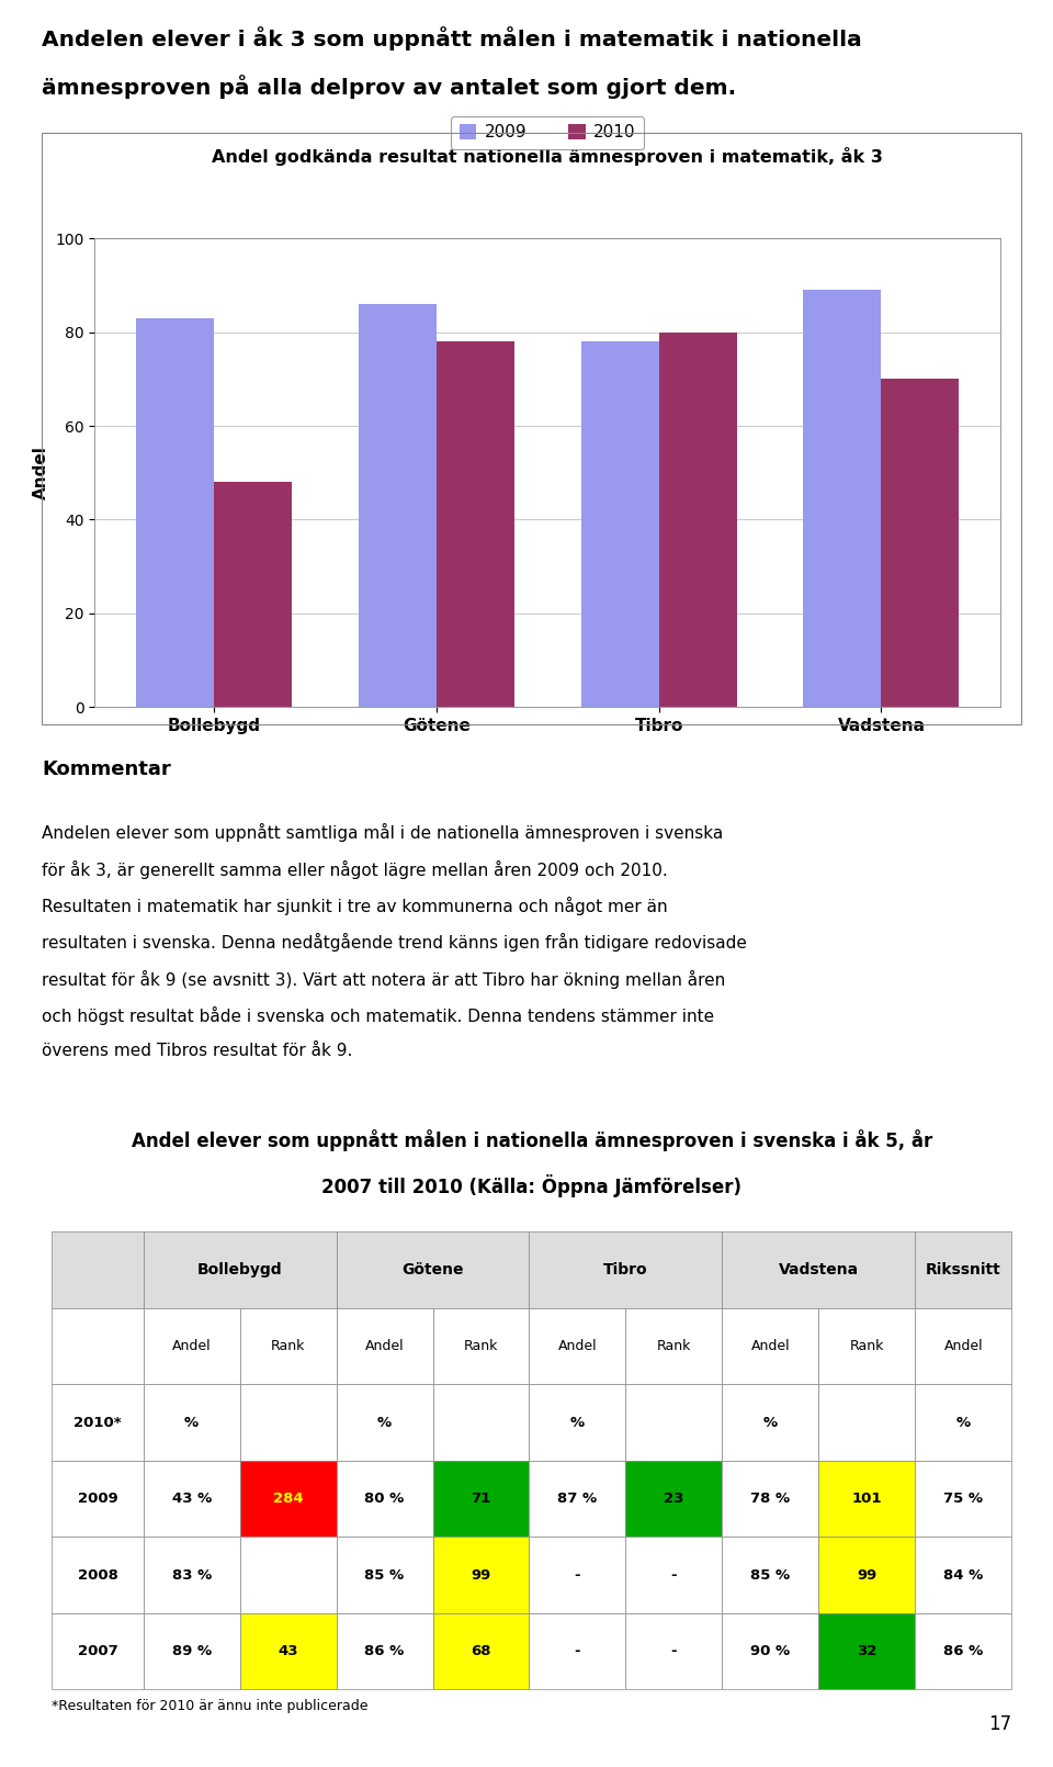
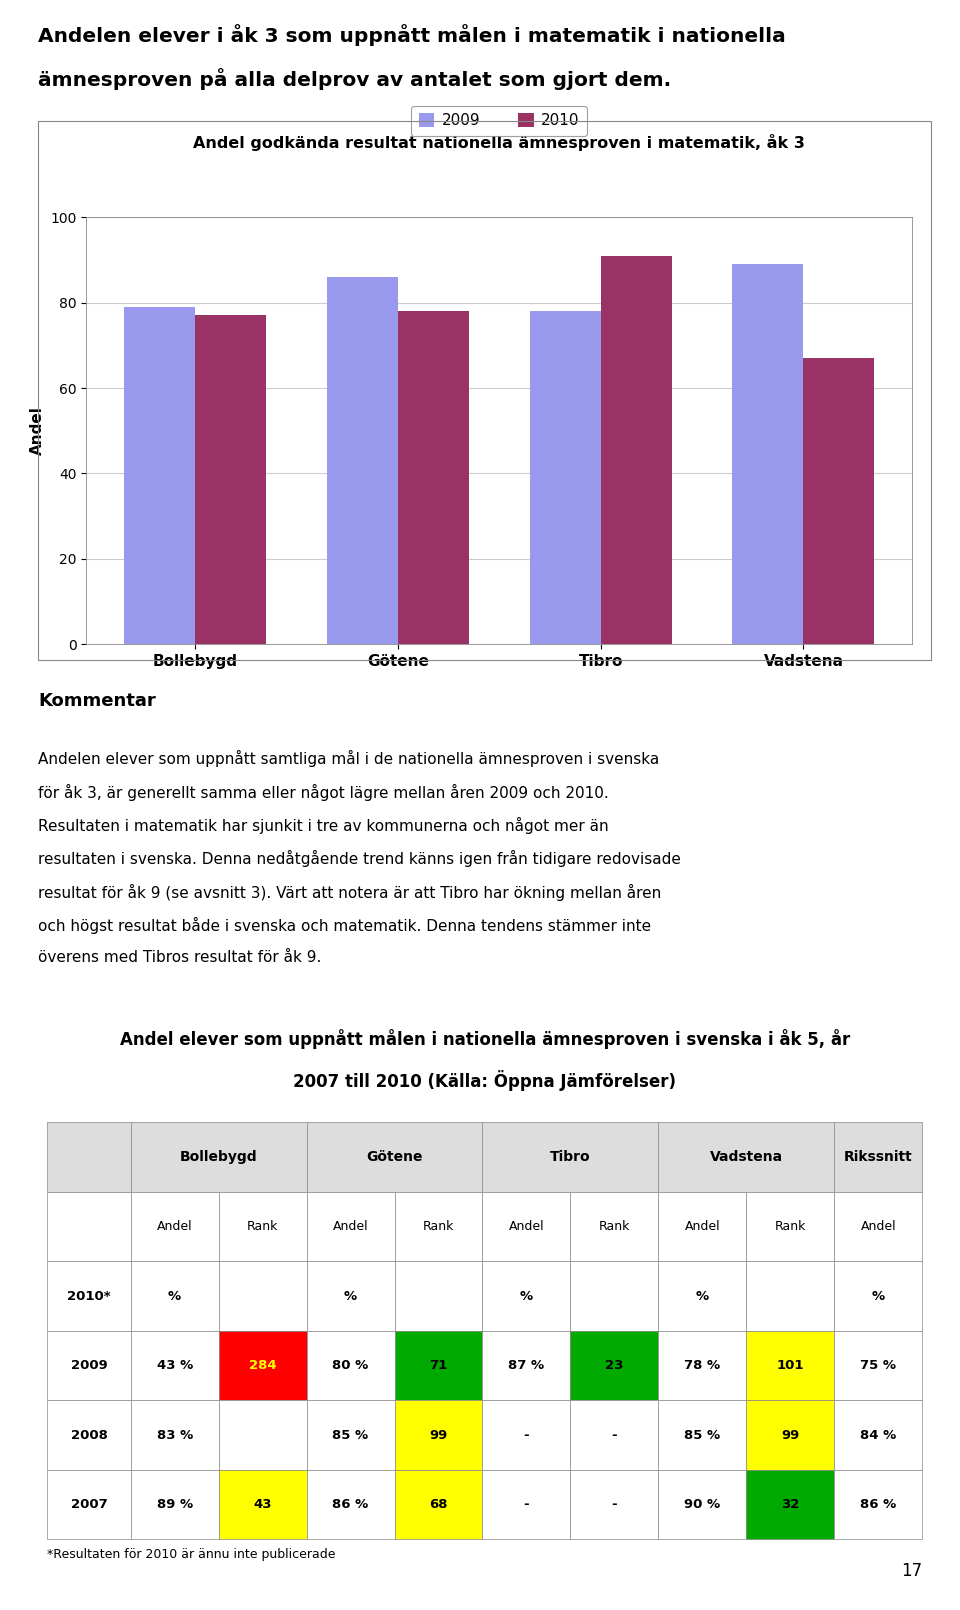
2009/Bollebygd: 83 -> 79
2010/Bollebygd: 48 -> 77
2010/Tibro: 80 -> 91
2010/Vadstena: 70 -> 67
